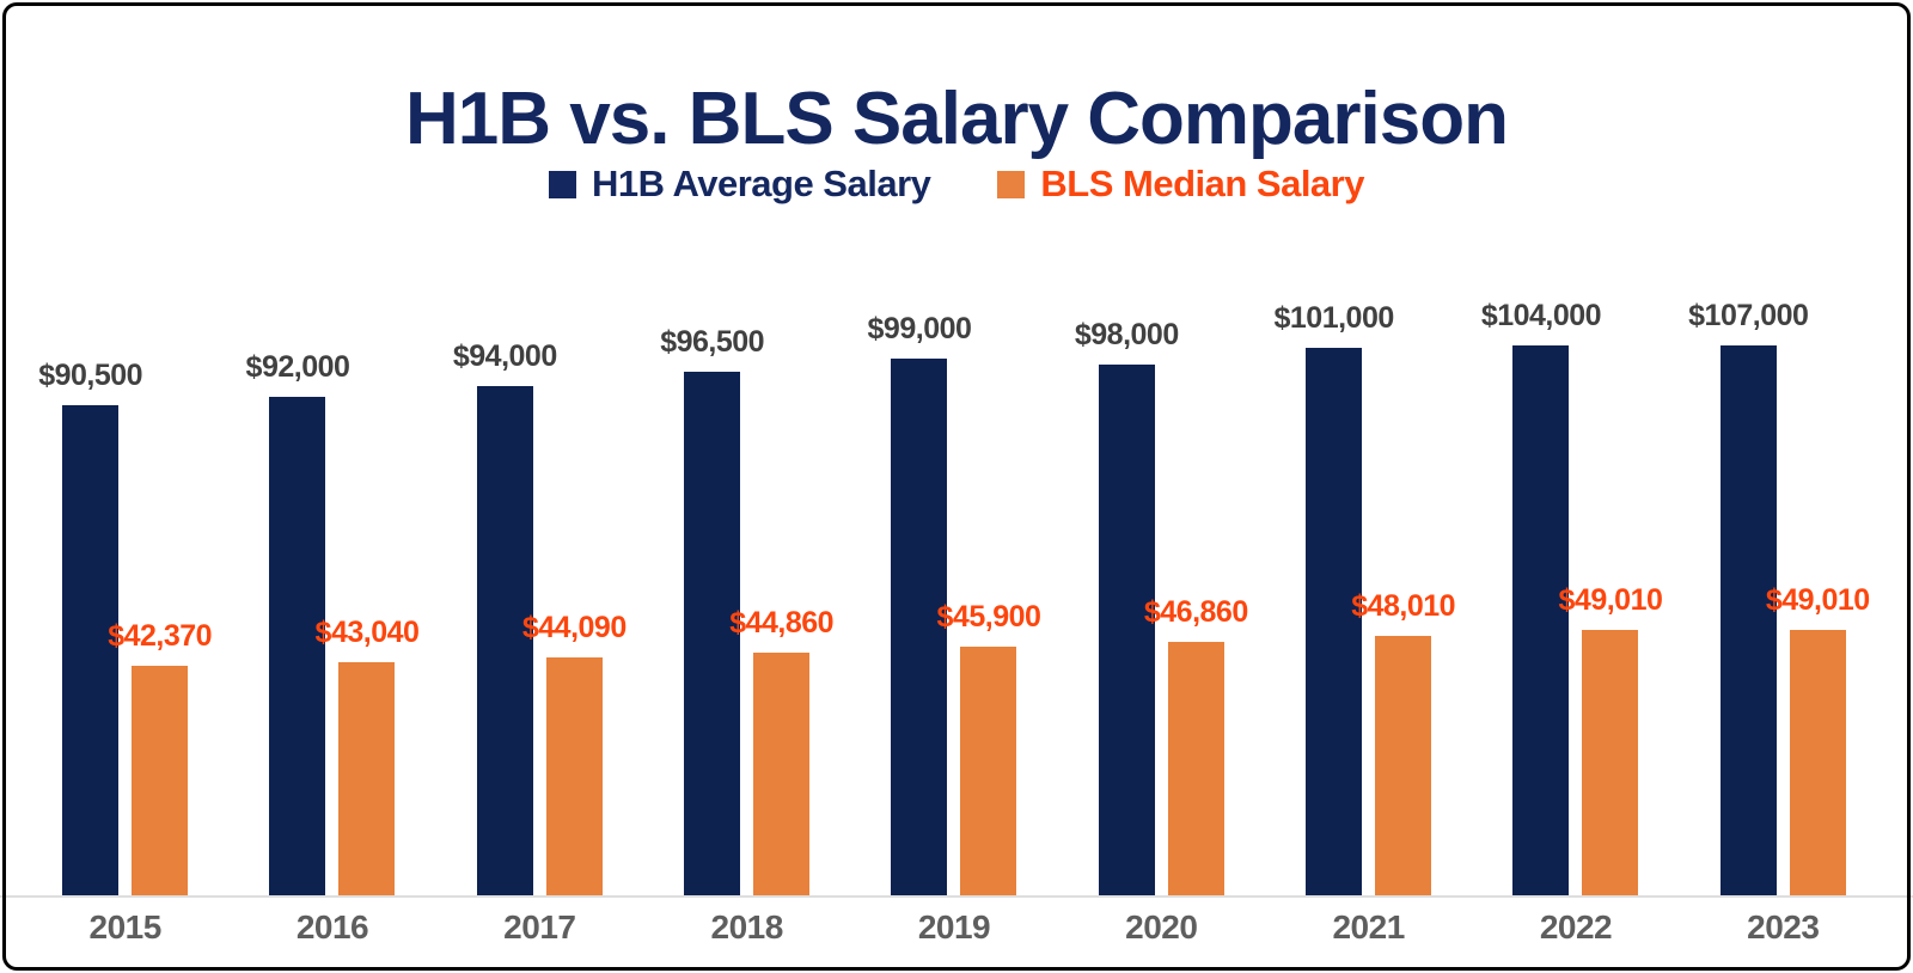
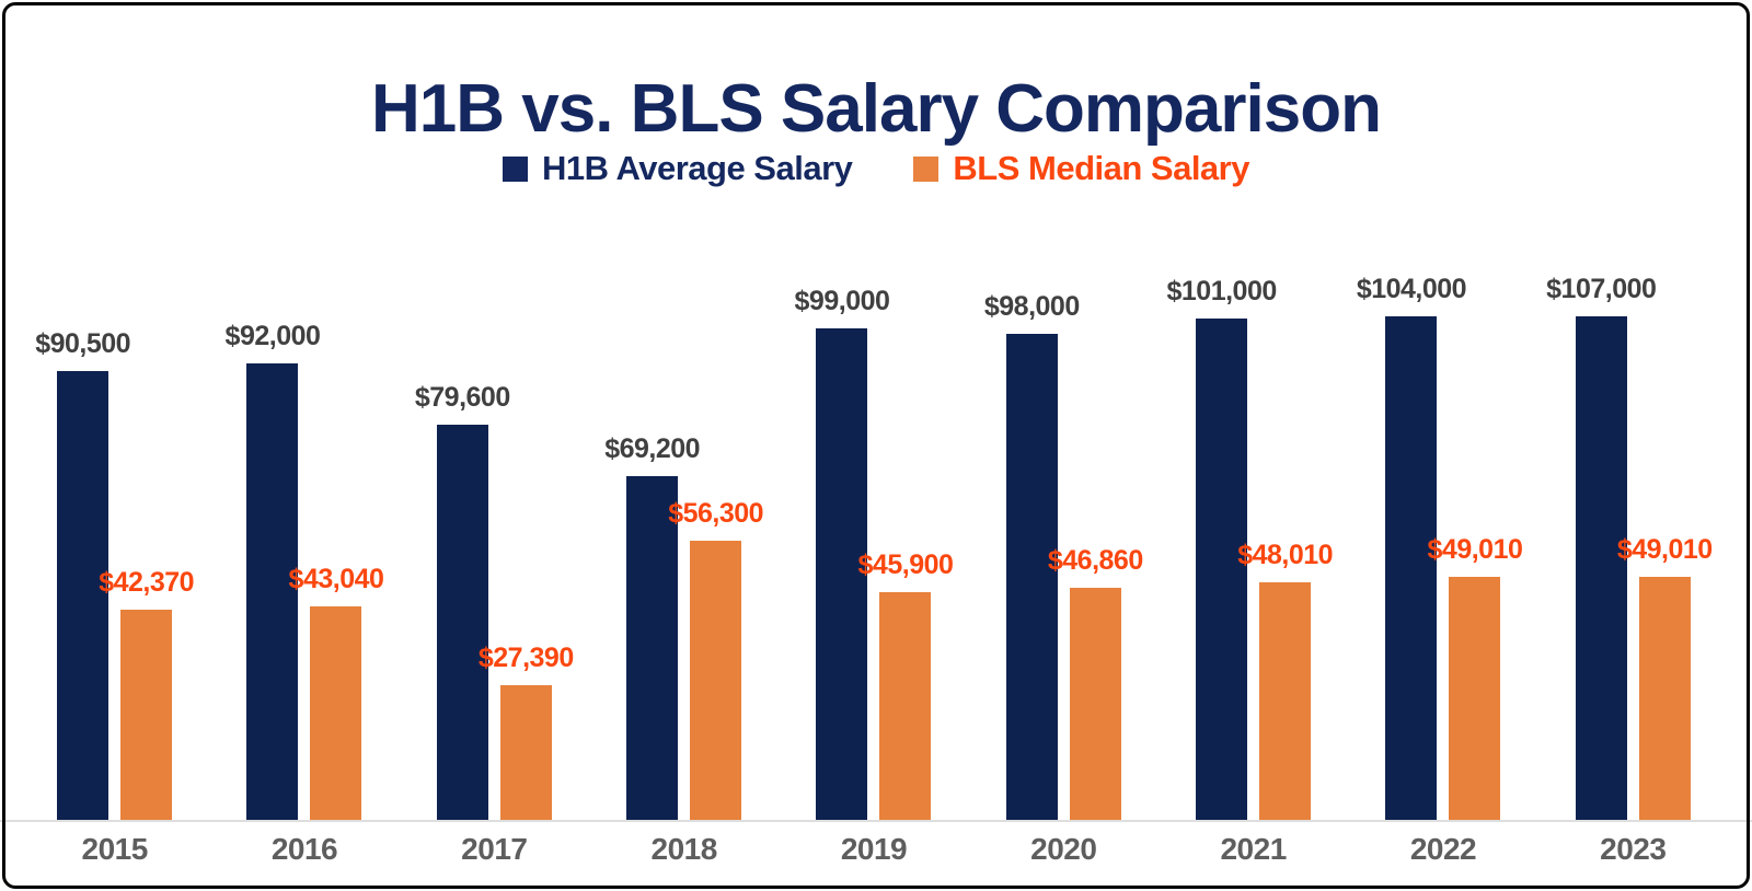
H1B Average Salary/2017: $94,000 -> $79,600
BLS Median Salary/2017: $44,090 -> $27,390
H1B Average Salary/2018: $96,500 -> $69,200
BLS Median Salary/2018: $44,860 -> $56,300
